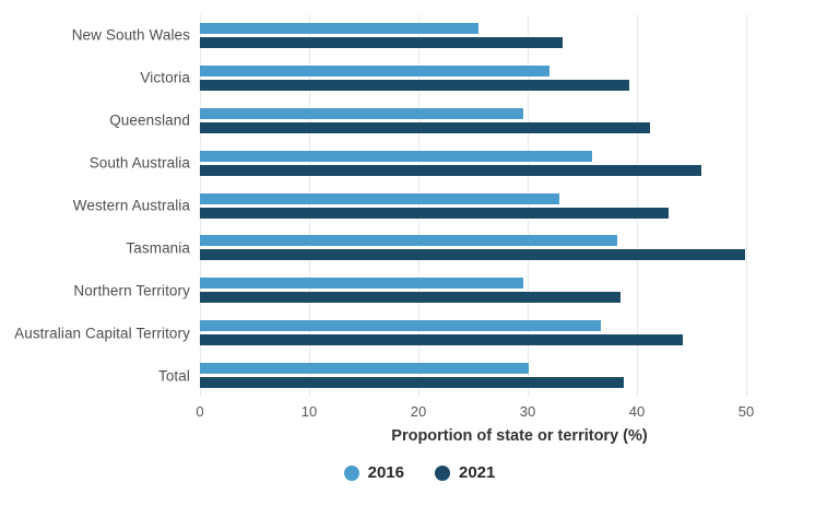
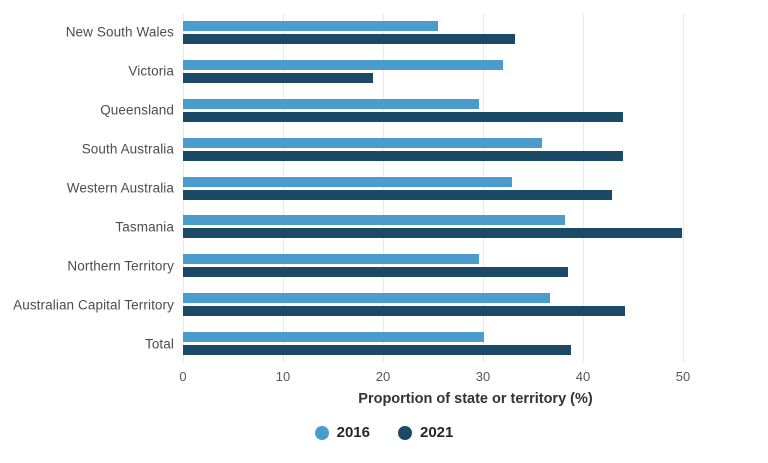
2021/Victoria: 39 -> 19
2021/Queensland: 41 -> 44
2021/South Australia: 46 -> 44
